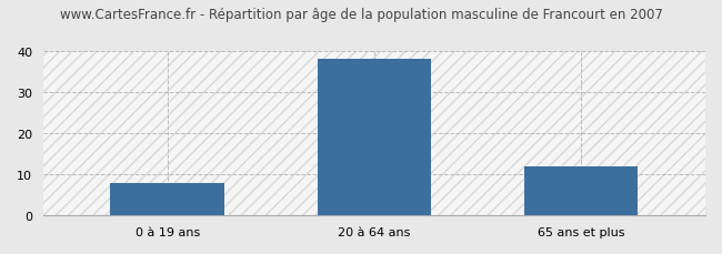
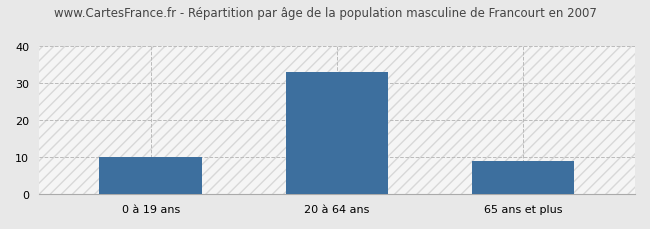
0 à 19 ans: 8 -> 10
20 à 64 ans: 38 -> 33
65 ans et plus: 12 -> 9
